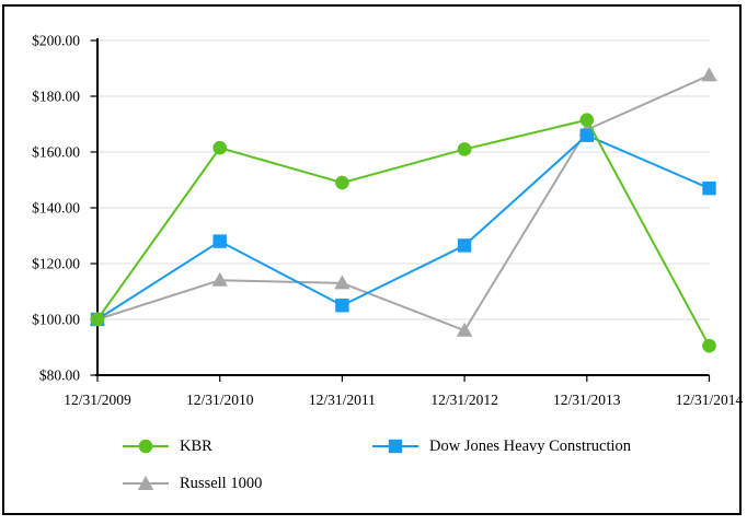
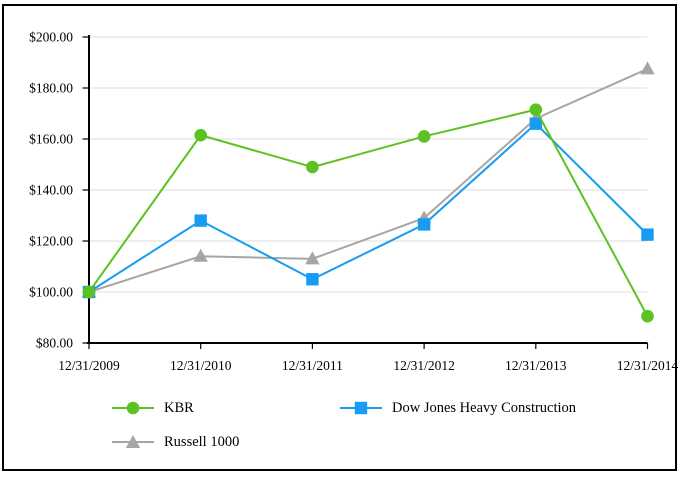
Russell 1000/12/31/2012: $96 -> $129
Dow Jones Heavy Construction/12/31/2014: $147 -> $122
